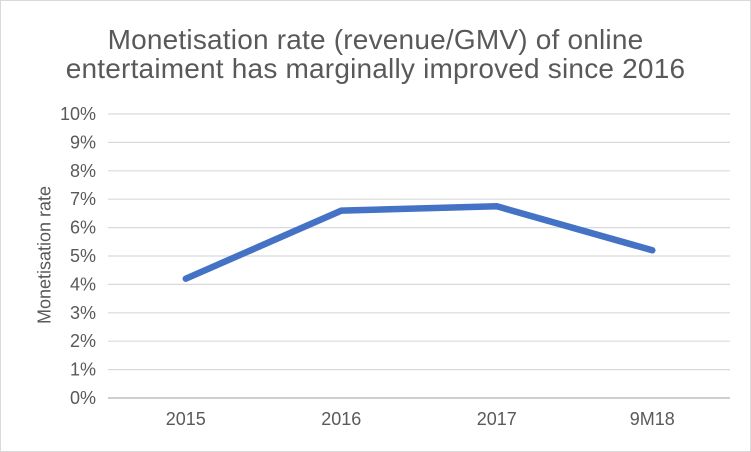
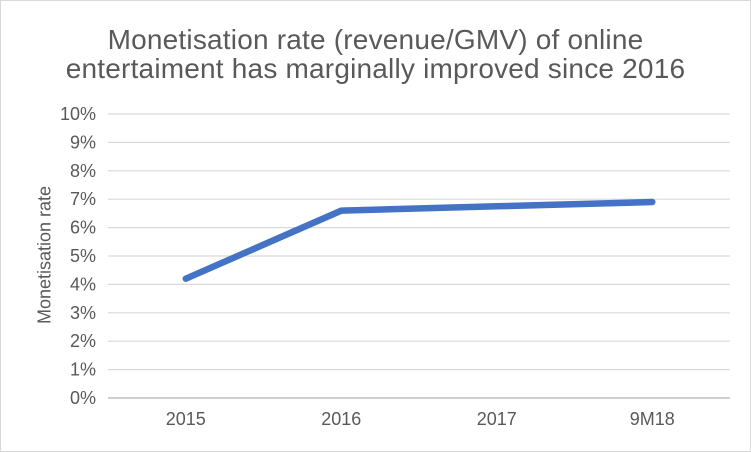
9M18: 5.2% -> 6.9%
